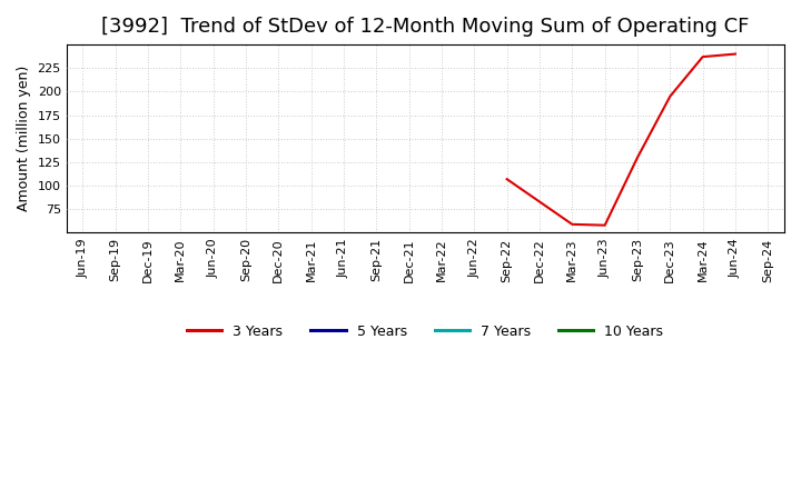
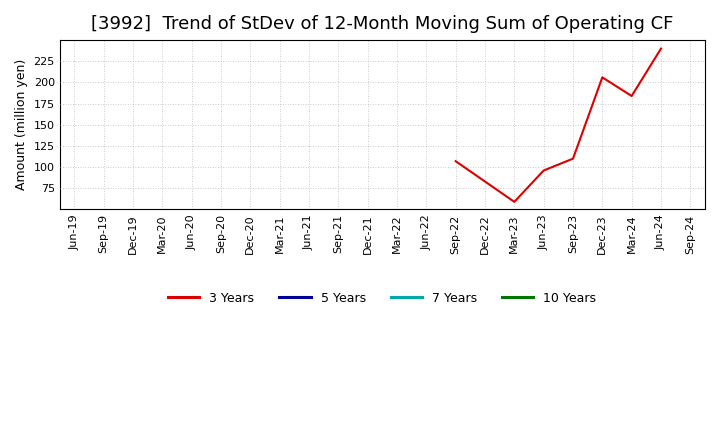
Jun-23: 58 -> 96
Sep-23: 130 -> 110
Dec-23: 195 -> 206
Mar-24: 237 -> 184
